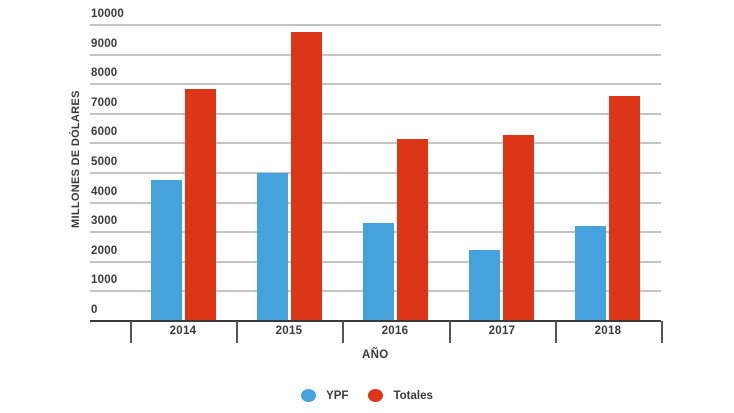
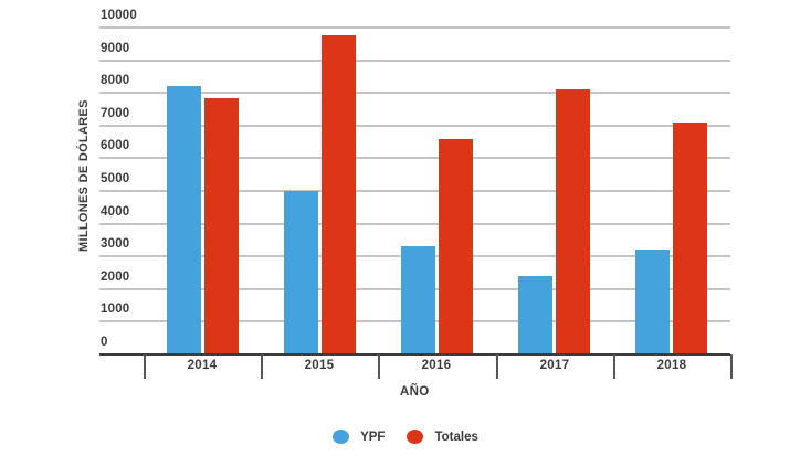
YPF/2014: 4800 -> 8200
Totales/2016: 6200 -> 6600
Totales/2017: 6300 -> 8100
Totales/2018: 7600 -> 7100
